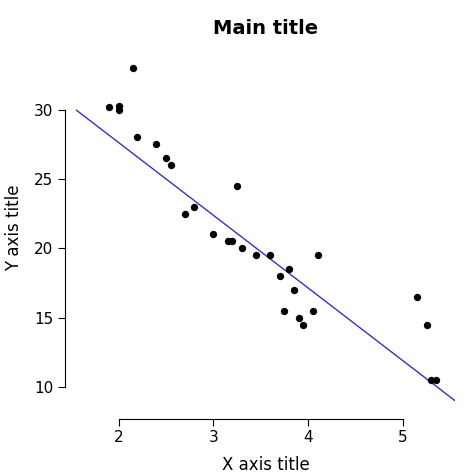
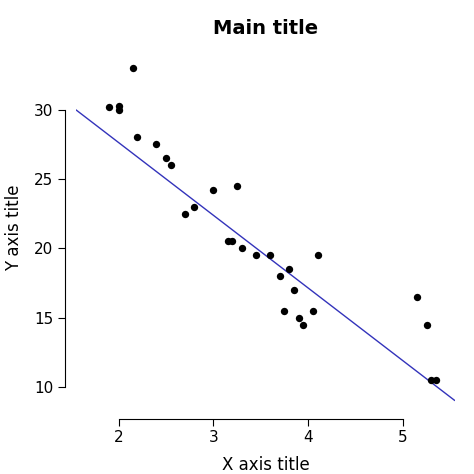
3: 21.0 -> 24.2
